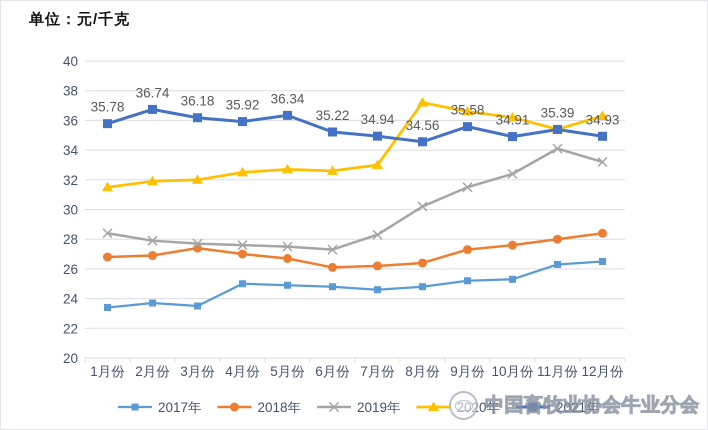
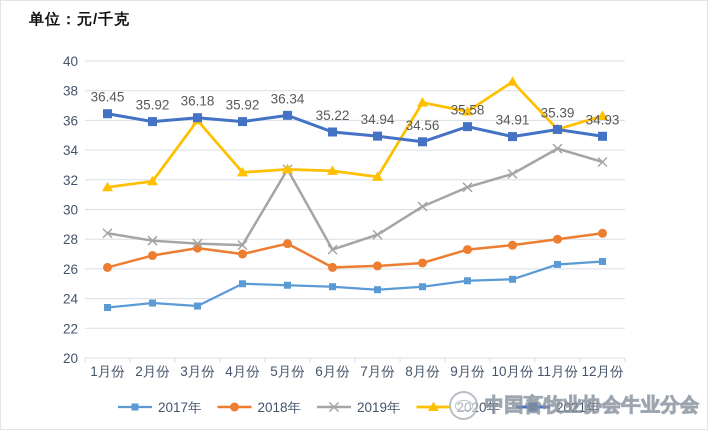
2018年/1月份: 26.8 -> 26.1
2021年/1月份: 35.78 -> 36.45
2021年/2月份: 36.74 -> 35.92
2020年/3月份: 32.0 -> 36.0
2018年/5月份: 26.7 -> 27.7
2019年/5月份: 27.5 -> 32.7
2020年/7月份: 33.0 -> 32.2
2020年/10月份: 36.2 -> 38.6
